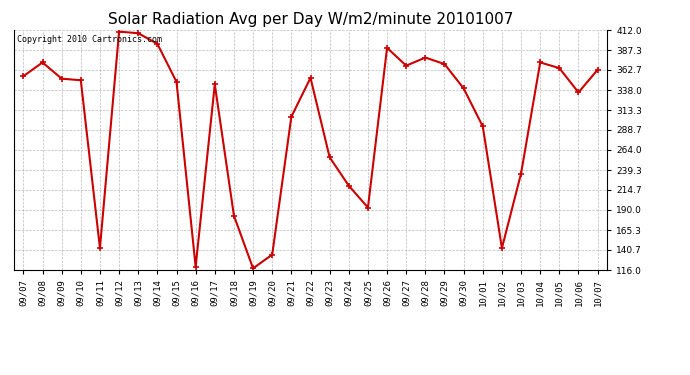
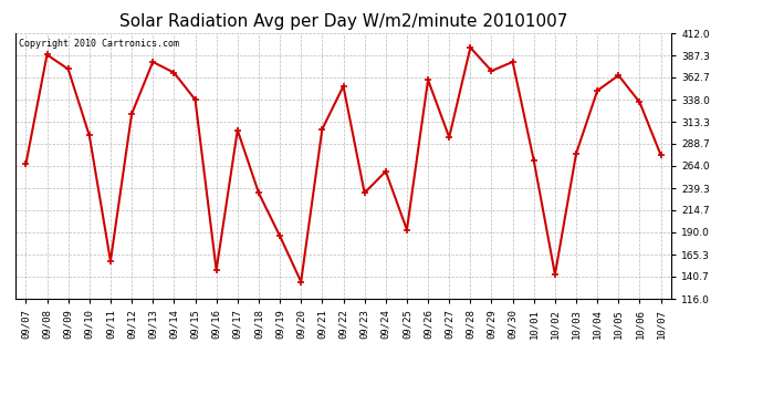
09/07: 355 -> 266
09/08: 372 -> 388
09/09: 352 -> 372
09/10: 350 -> 298
09/11: 143 -> 158
09/12: 410 -> 322
09/13: 408 -> 380
09/14: 395 -> 368
09/15: 348 -> 338
09/16: 120 -> 148
09/17: 345 -> 304
09/18: 183 -> 234
09/19: 118 -> 186
09/23: 255 -> 234
09/24: 220 -> 258
09/26: 390 -> 360
09/27: 368 -> 296
09/28: 378 -> 396
09/30: 340 -> 380
10/01: 293 -> 270
10/03: 235 -> 278
10/04: 372 -> 348
10/07: 363 -> 276
